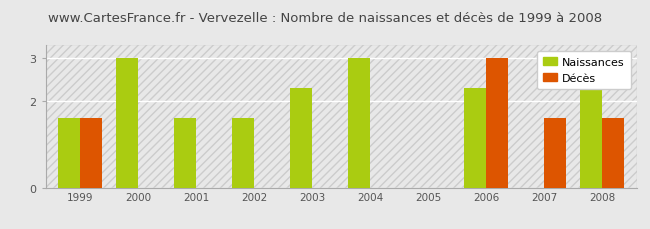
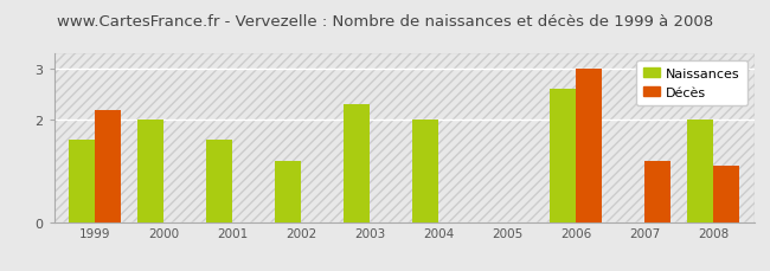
Décès/1999: 1.6 -> 2.2
Naissances/2000: 3.0 -> 2.0
Naissances/2002: 1.6 -> 1.2
Naissances/2004: 3.0 -> 2.0
Naissances/2006: 2.3 -> 2.6
Décès/2007: 1.6 -> 1.2
Naissances/2008: 2.3 -> 2.0
Décès/2008: 1.6 -> 1.1
